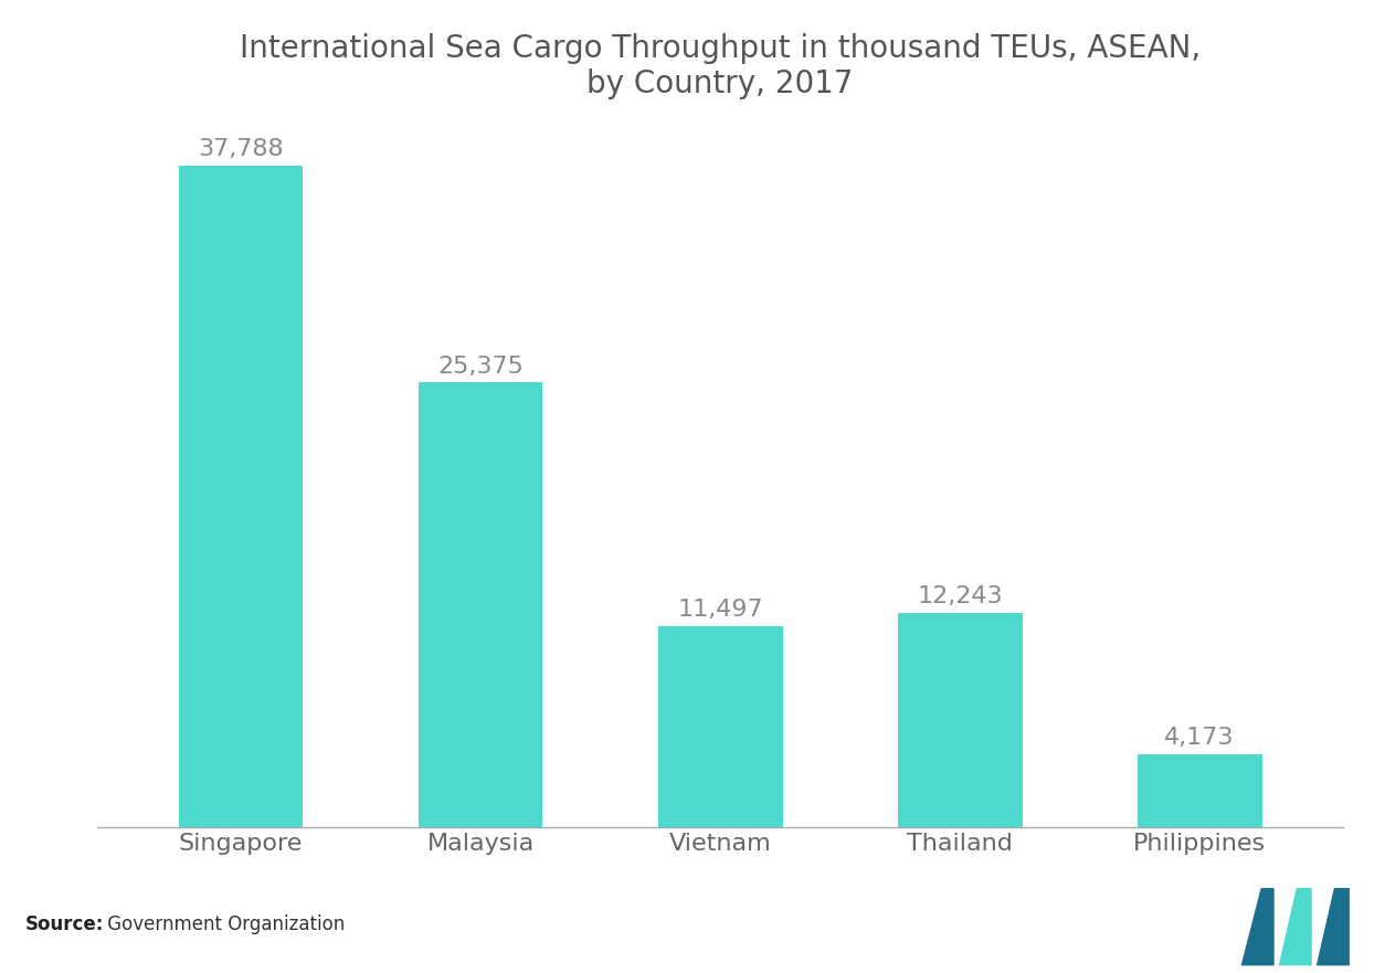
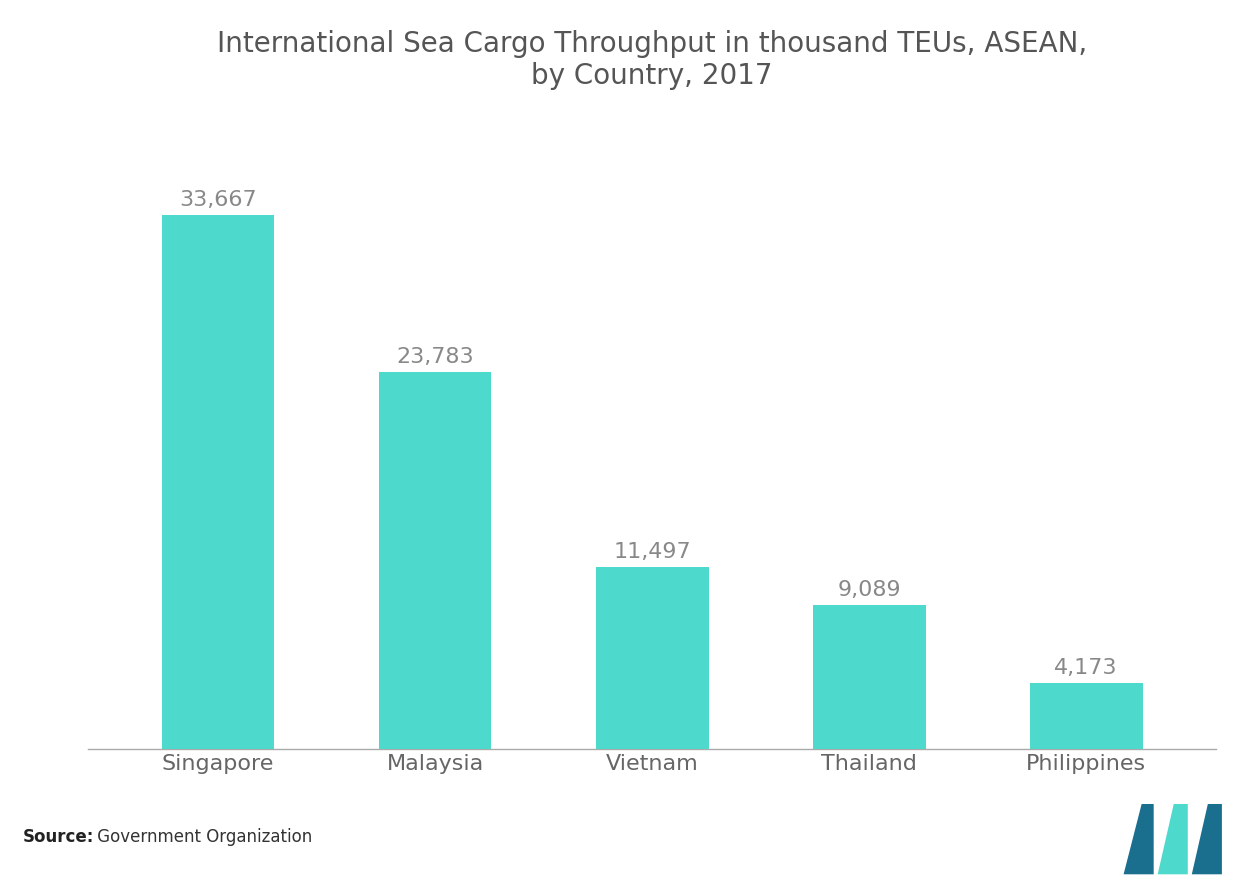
Singapore: 37,788 -> 33,667
Malaysia: 25,375 -> 23,783
Thailand: 12,243 -> 9,089
